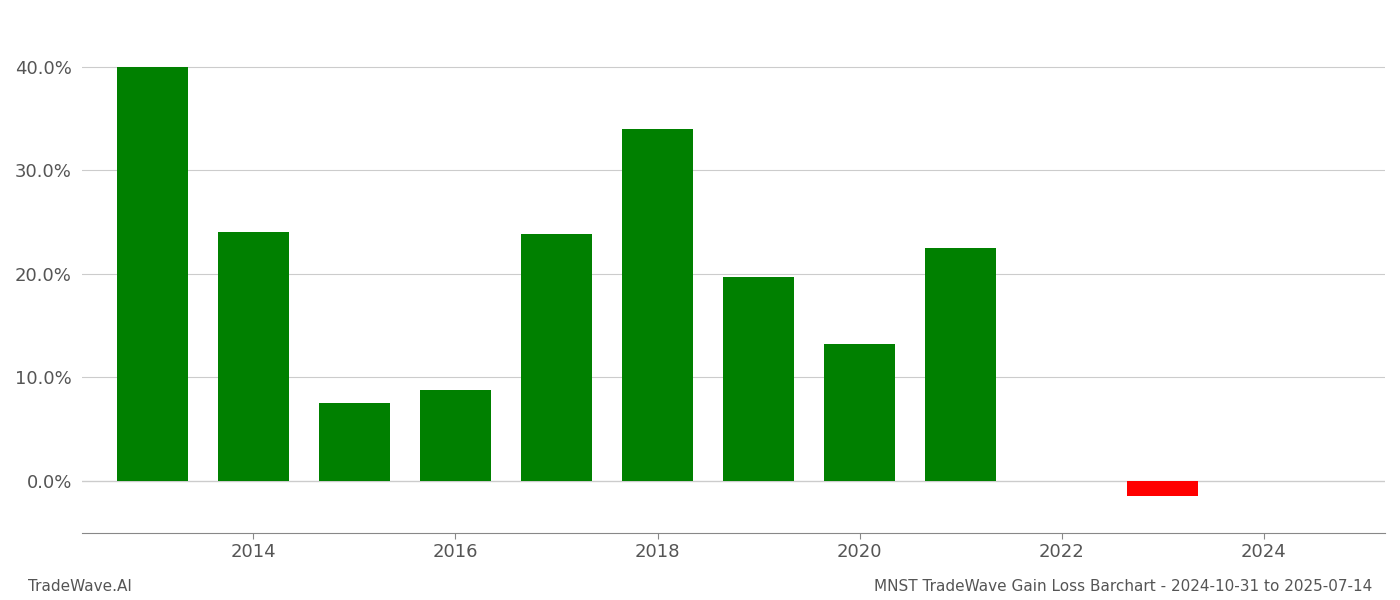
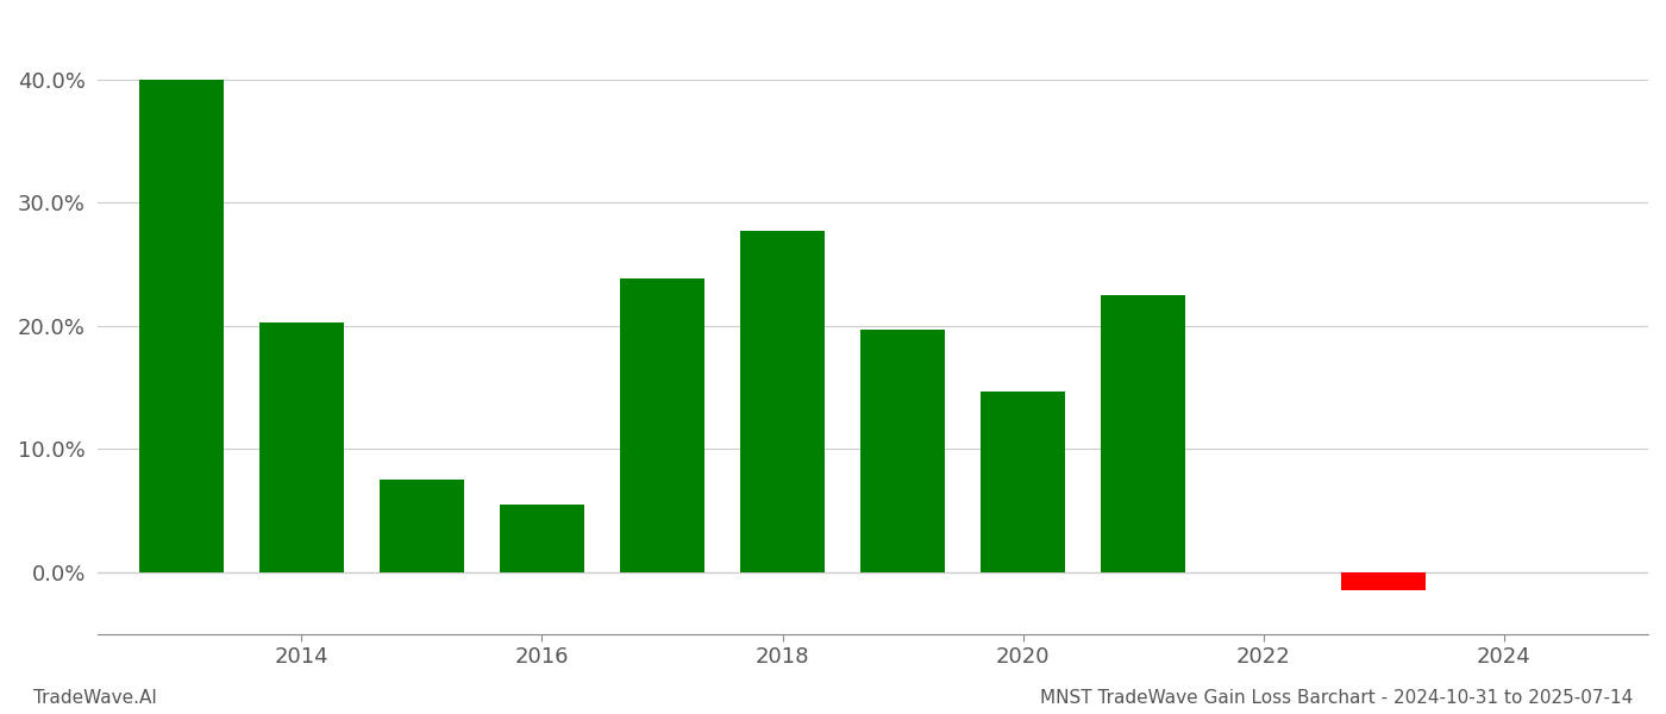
2014: 24.0% -> 20.3%
2016: 8.8% -> 5.5%
2018: 34.0% -> 27.7%
2020: 13.2% -> 14.7%
